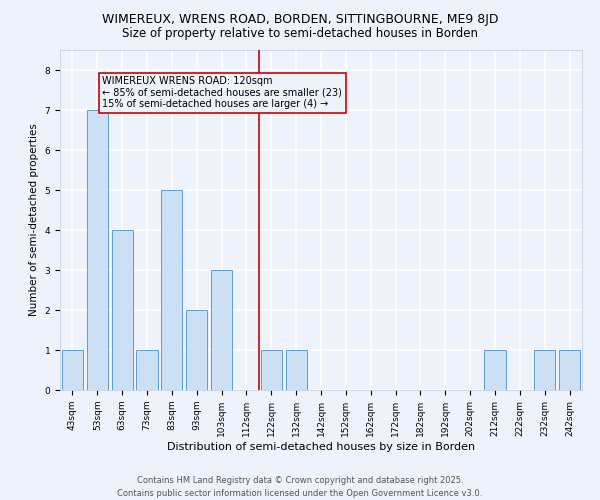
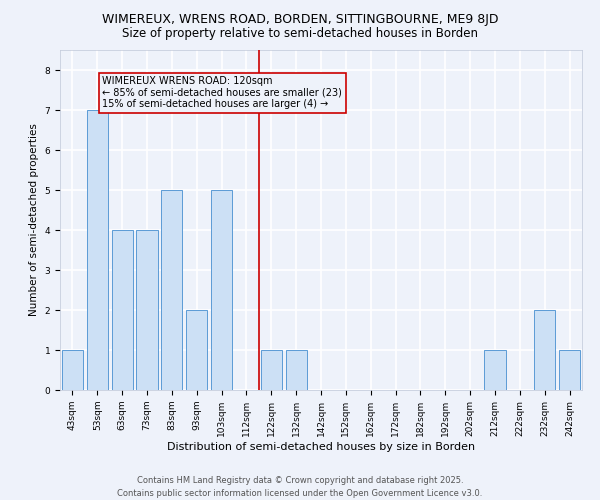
73sqm: 1 -> 4
103sqm: 3 -> 5
232sqm: 1 -> 2
